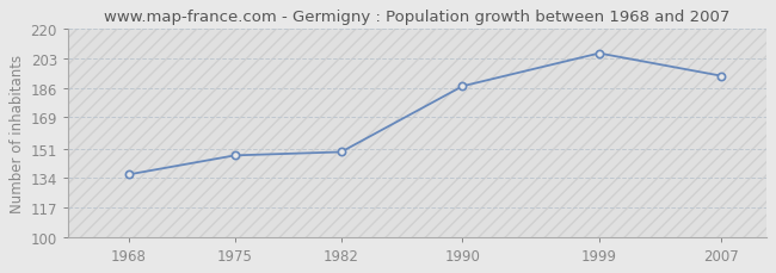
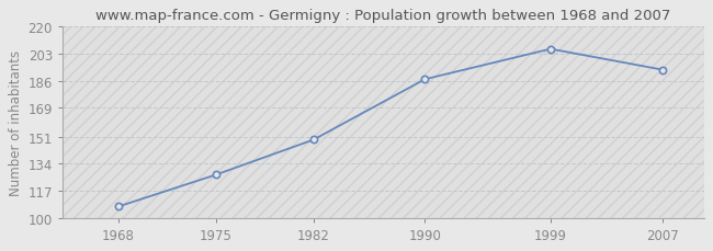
1968: 136 -> 107
1975: 147 -> 127
